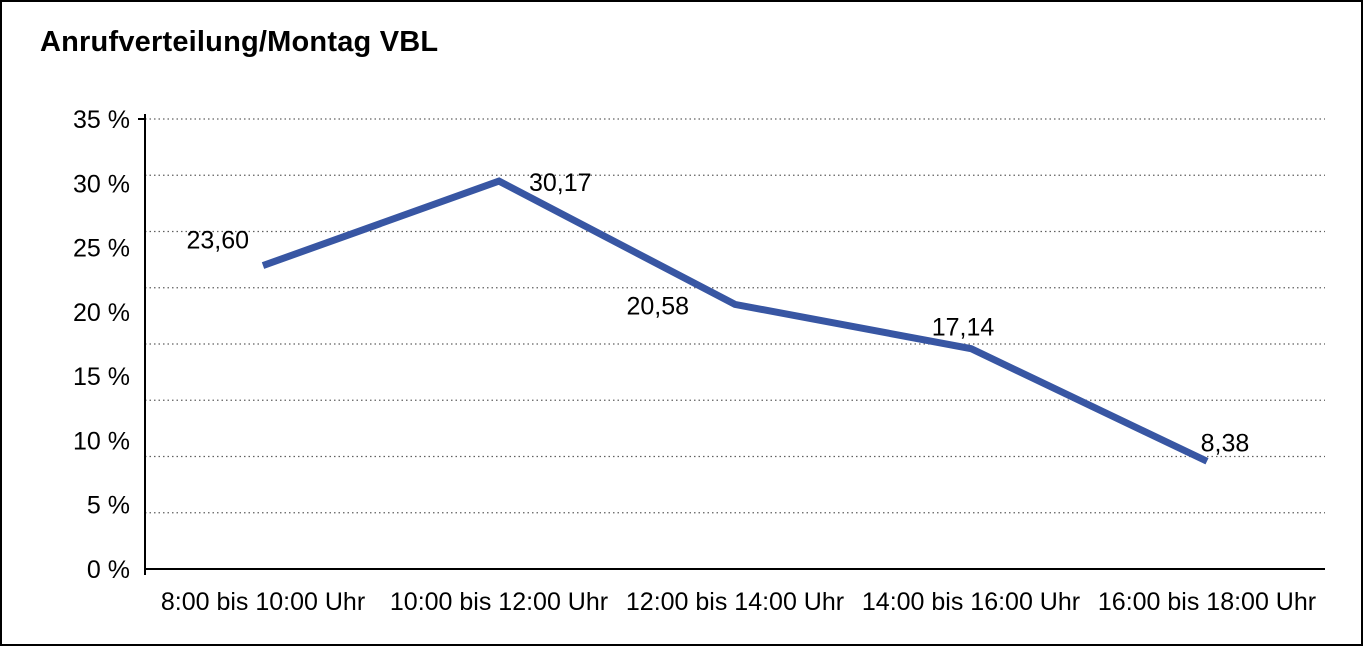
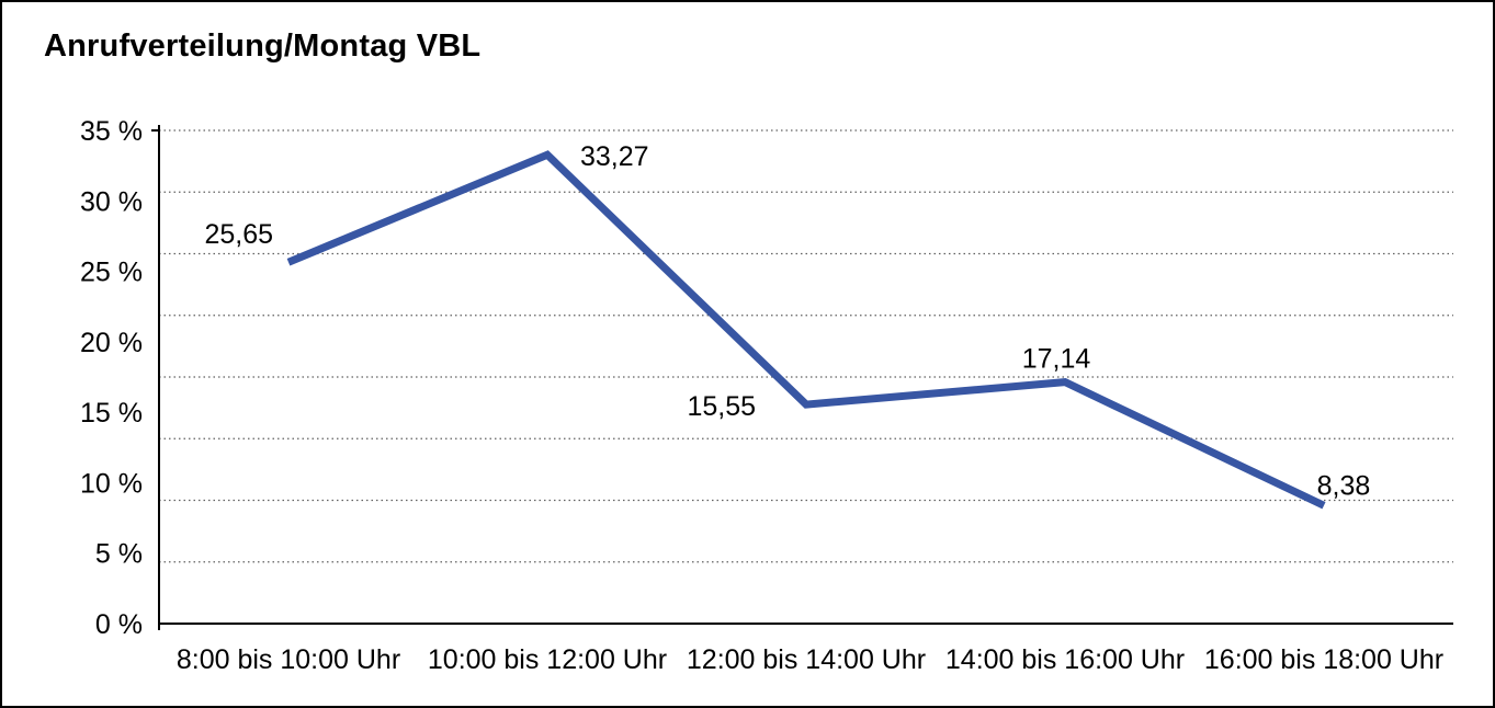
8:00 bis 10:00 Uhr: 23,60 -> 25,65
10:00 bis 12:00 Uhr: 30,17 -> 33,27
12:00 bis 14:00 Uhr: 20,58 -> 15,55
